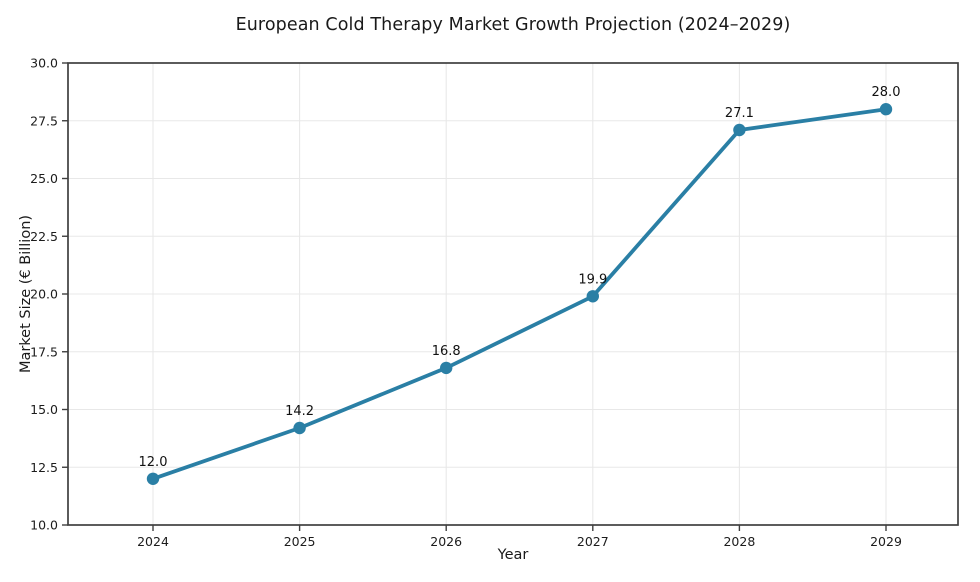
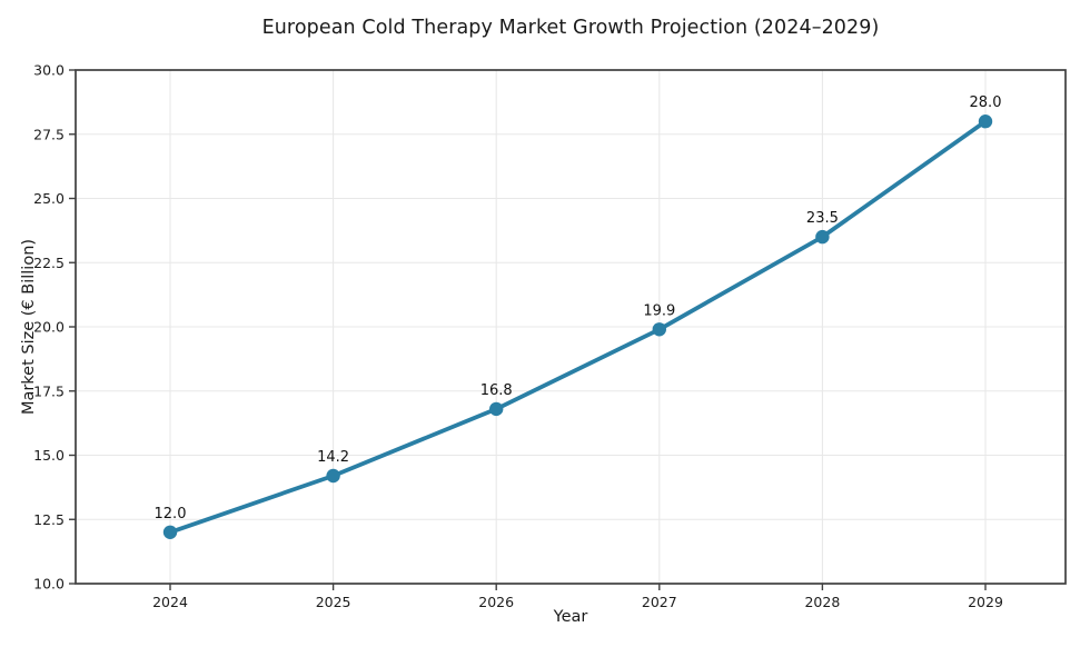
2028: 27.1 -> 23.5
